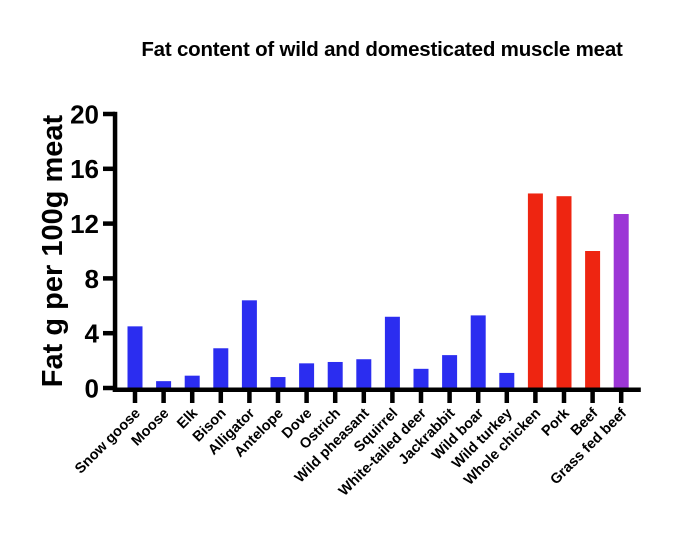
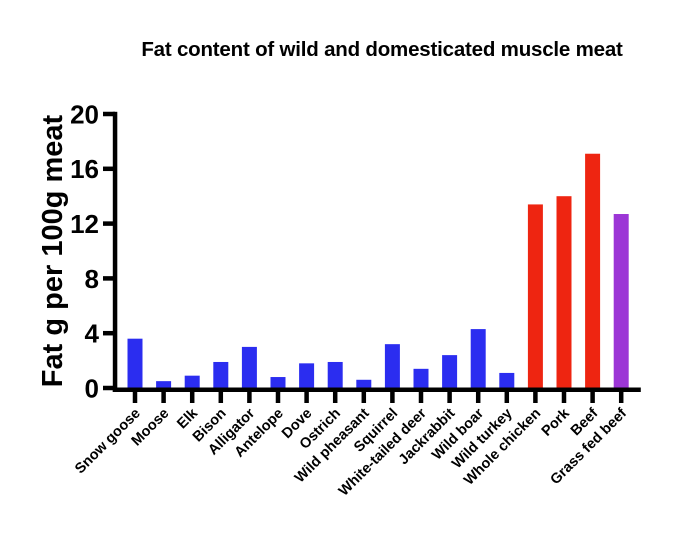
Snow goose: 4.5 -> 3.6
Bison: 2.9 -> 1.9
Alligator: 6.4 -> 3.0
Wild pheasant: 2.1 -> 0.6
Squirrel: 5.2 -> 3.2
Wild boar: 5.3 -> 4.3
Whole chicken: 14.2 -> 13.4
Beef: 10.0 -> 17.1
